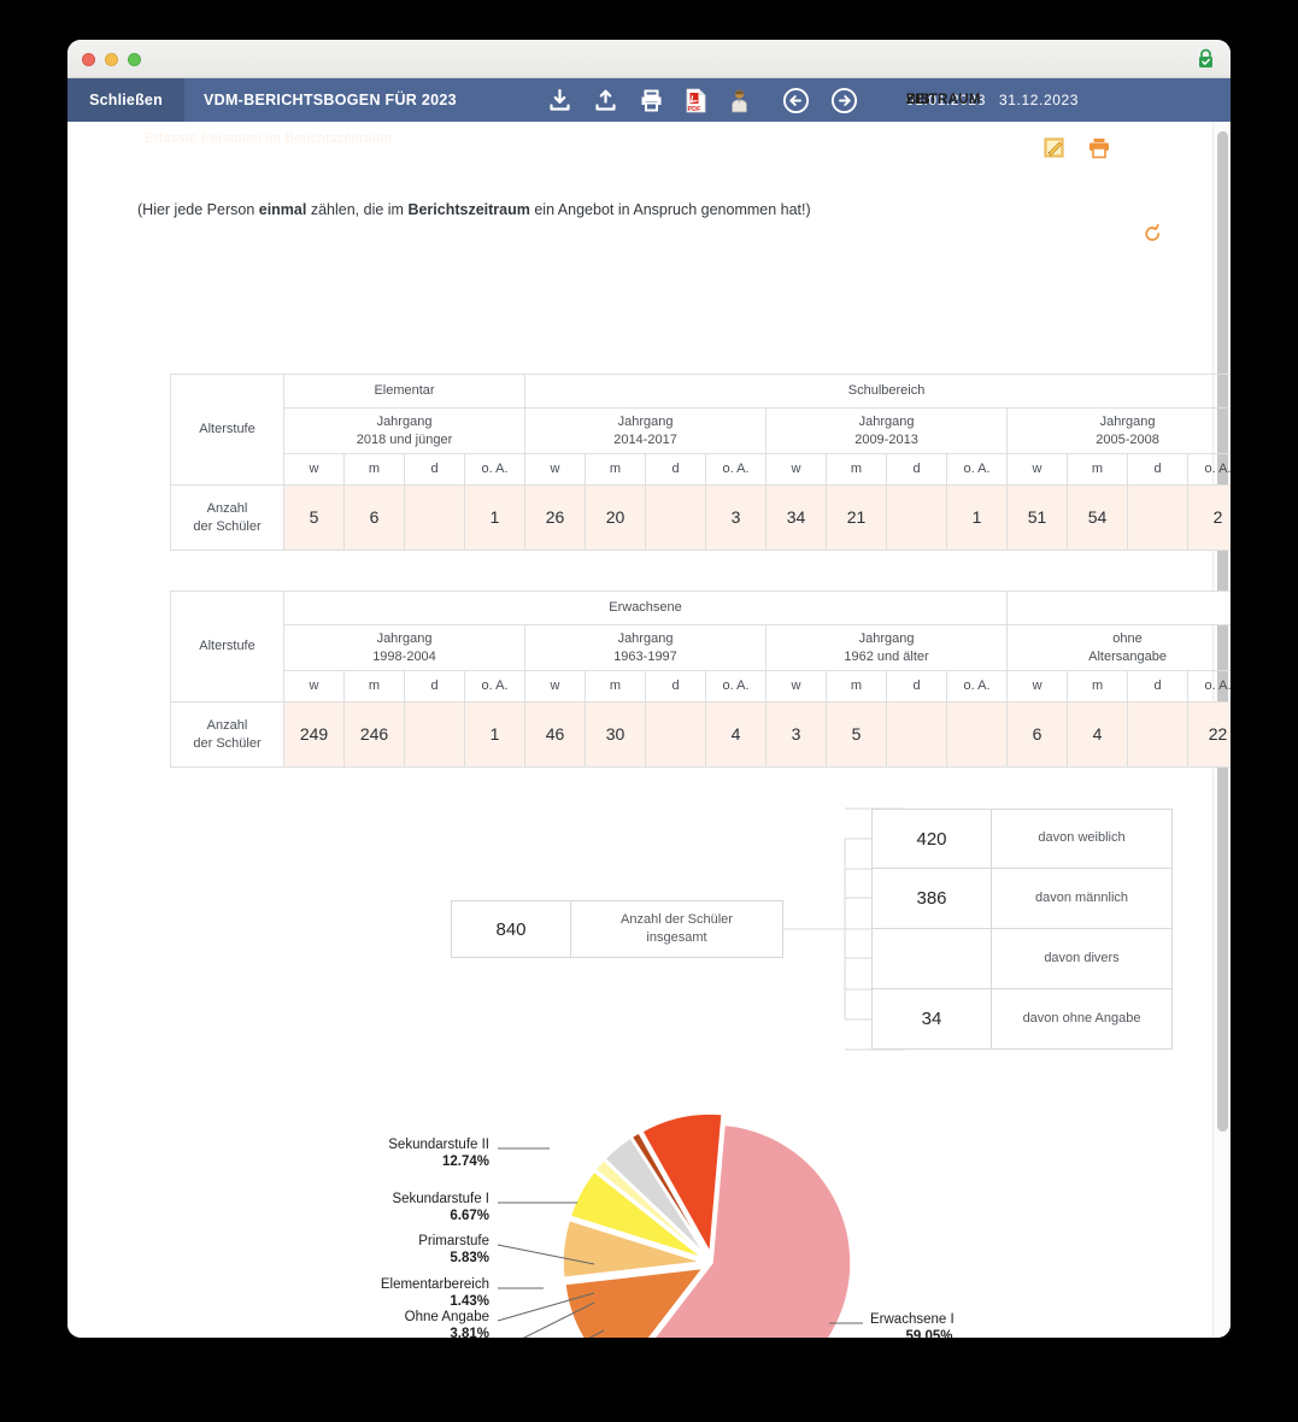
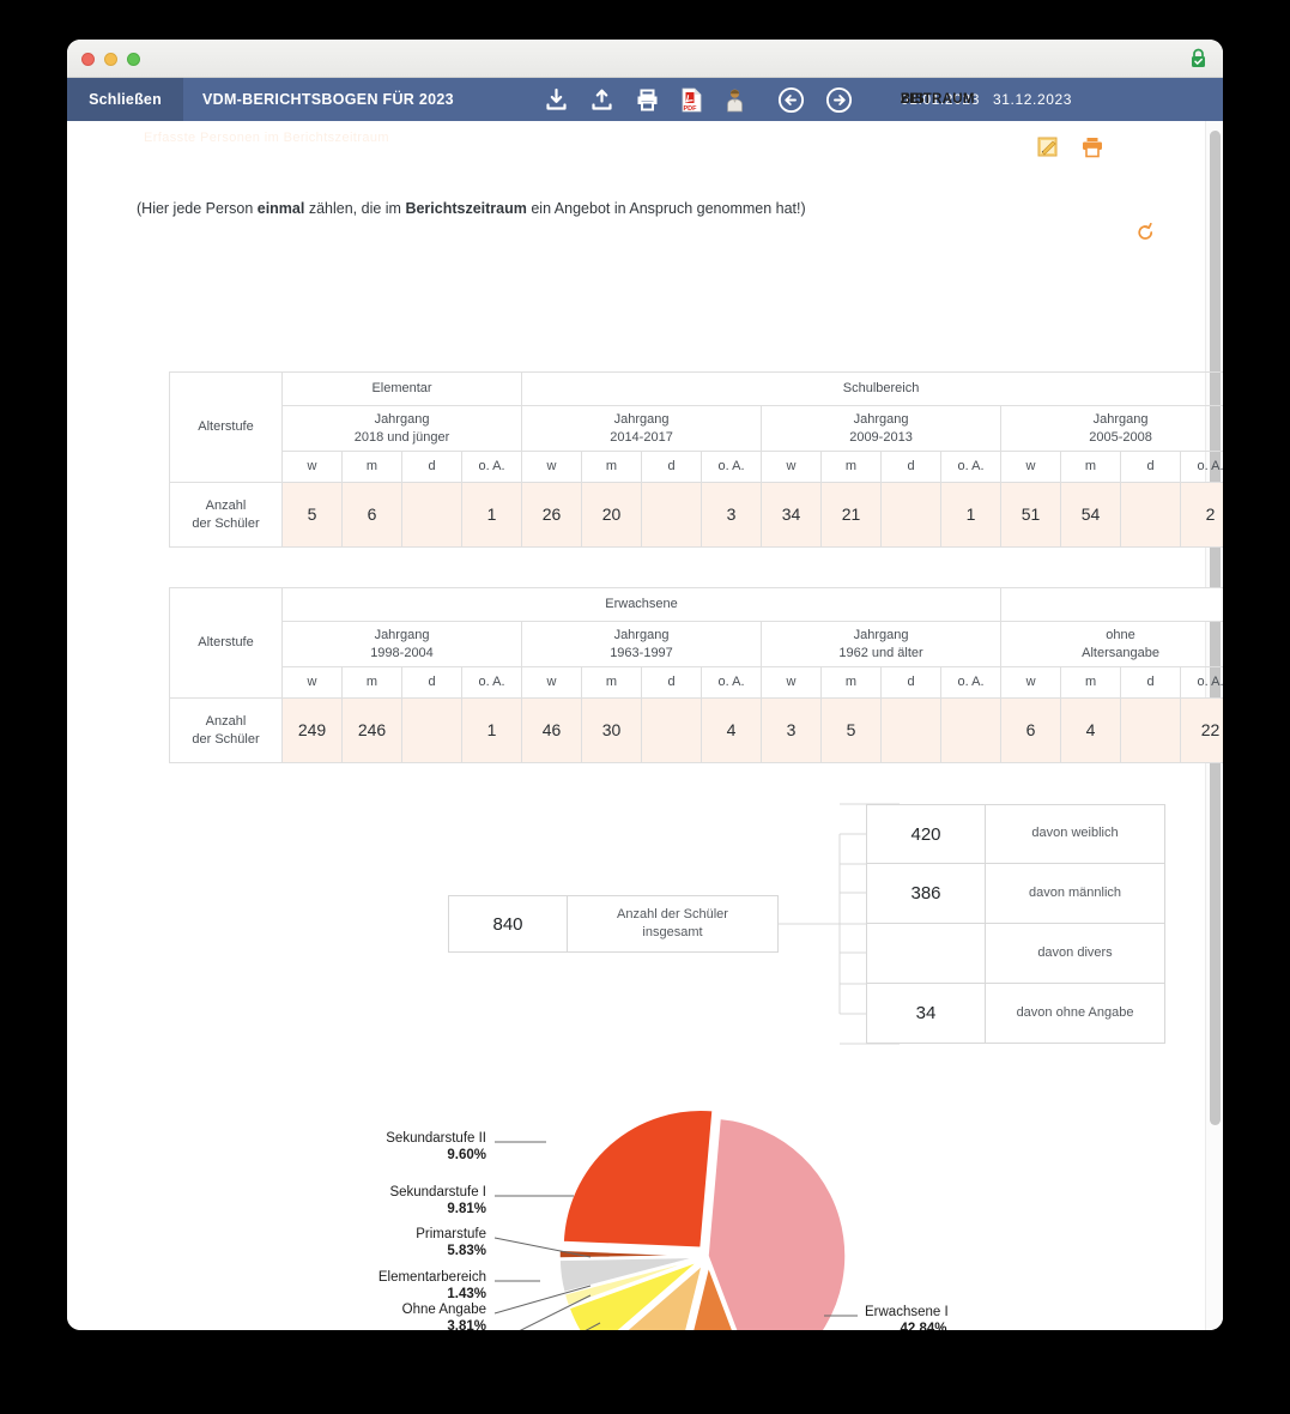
Sekundarstufe II: 12.74% -> 9.60%
Sekundarstufe I: 6.67% -> 9.81%
Erwachsene II: 9.52% -> 25.73%
Erwachsene I: 59.05% -> 42.84%
